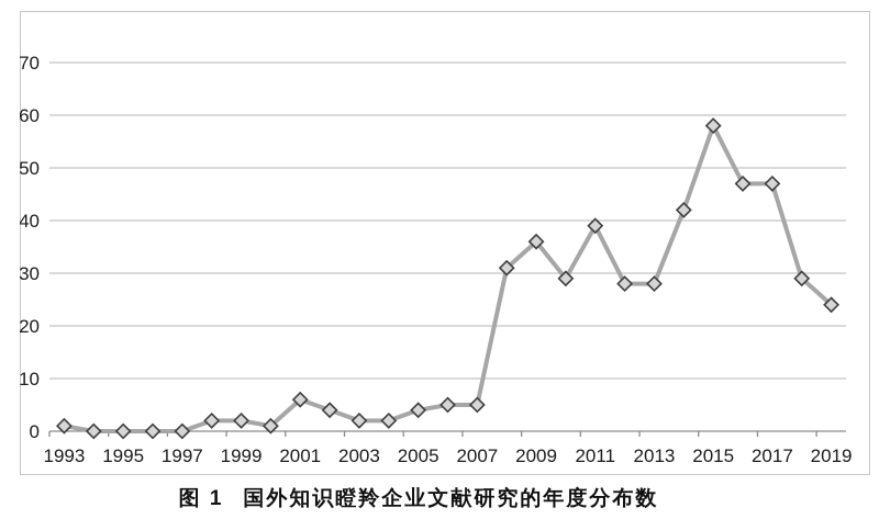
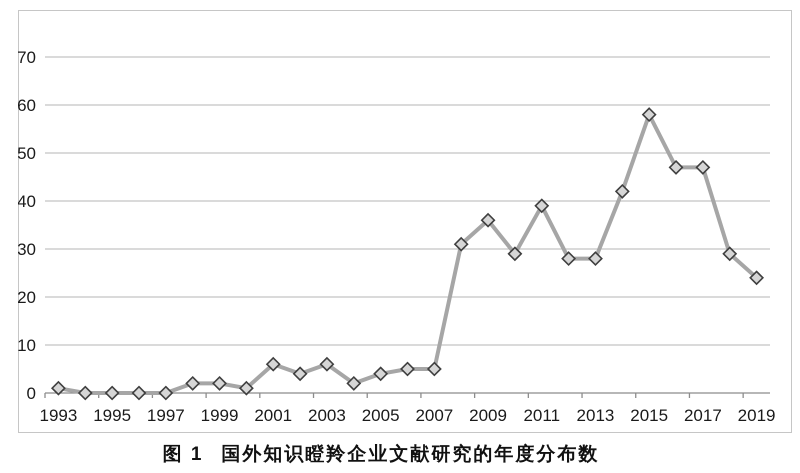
2003: 2 -> 6
